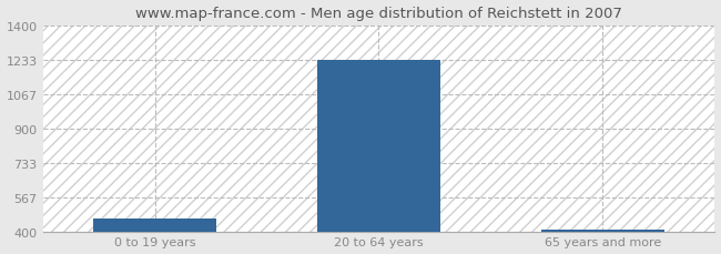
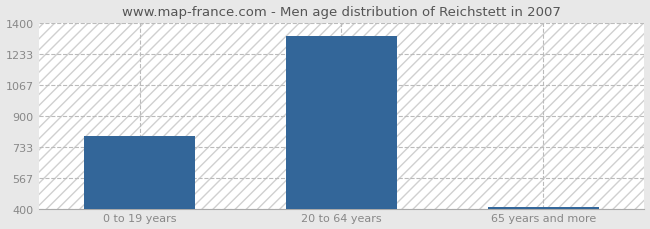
0 to 19 years: 460 -> 790
20 to 64 years: 1230 -> 1330
